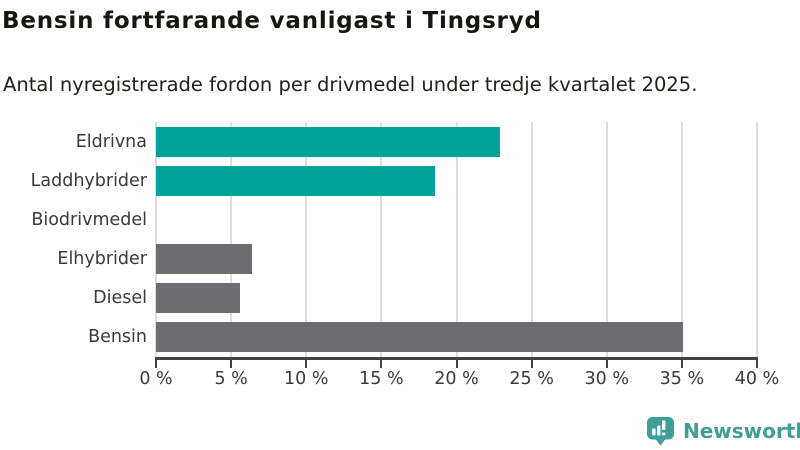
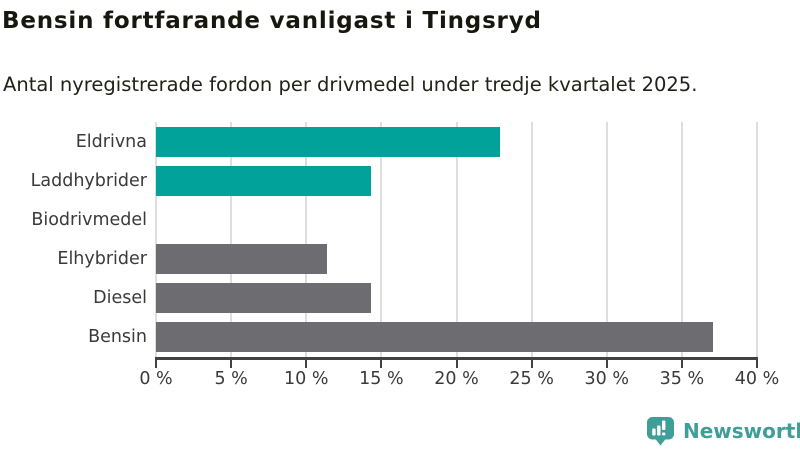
Laddhybrider: 18.6% -> 14.3%
Elhybrider: 6.4% -> 11.4%
Diesel: 5.6% -> 14.3%
Bensin: 35.1% -> 37.1%
